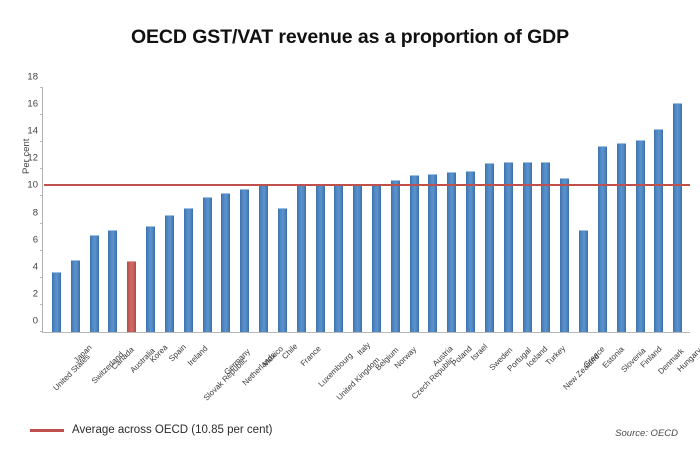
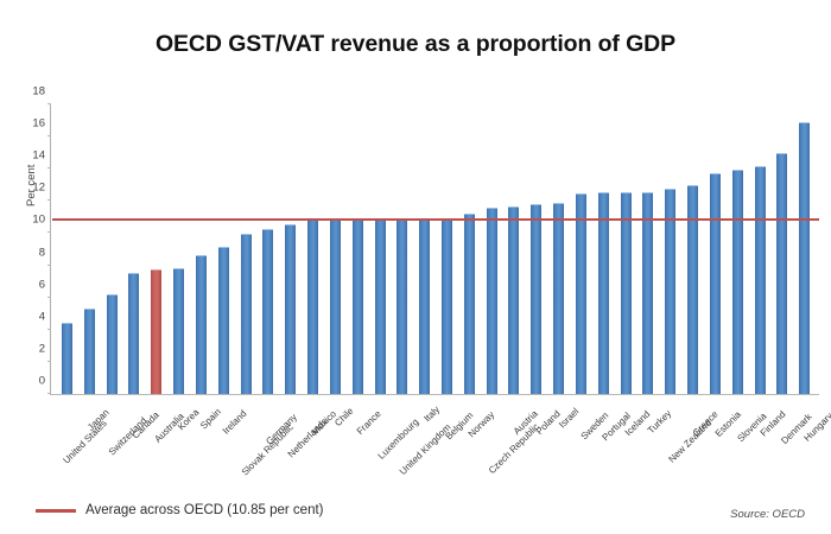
Switzerland: 7.1 -> 6.2
Australia: 5.2 -> 7.7
Chile: 9.1 -> 10.8
New Zealand: 11.3 -> 12.7
Greece: 7.5 -> 12.9
